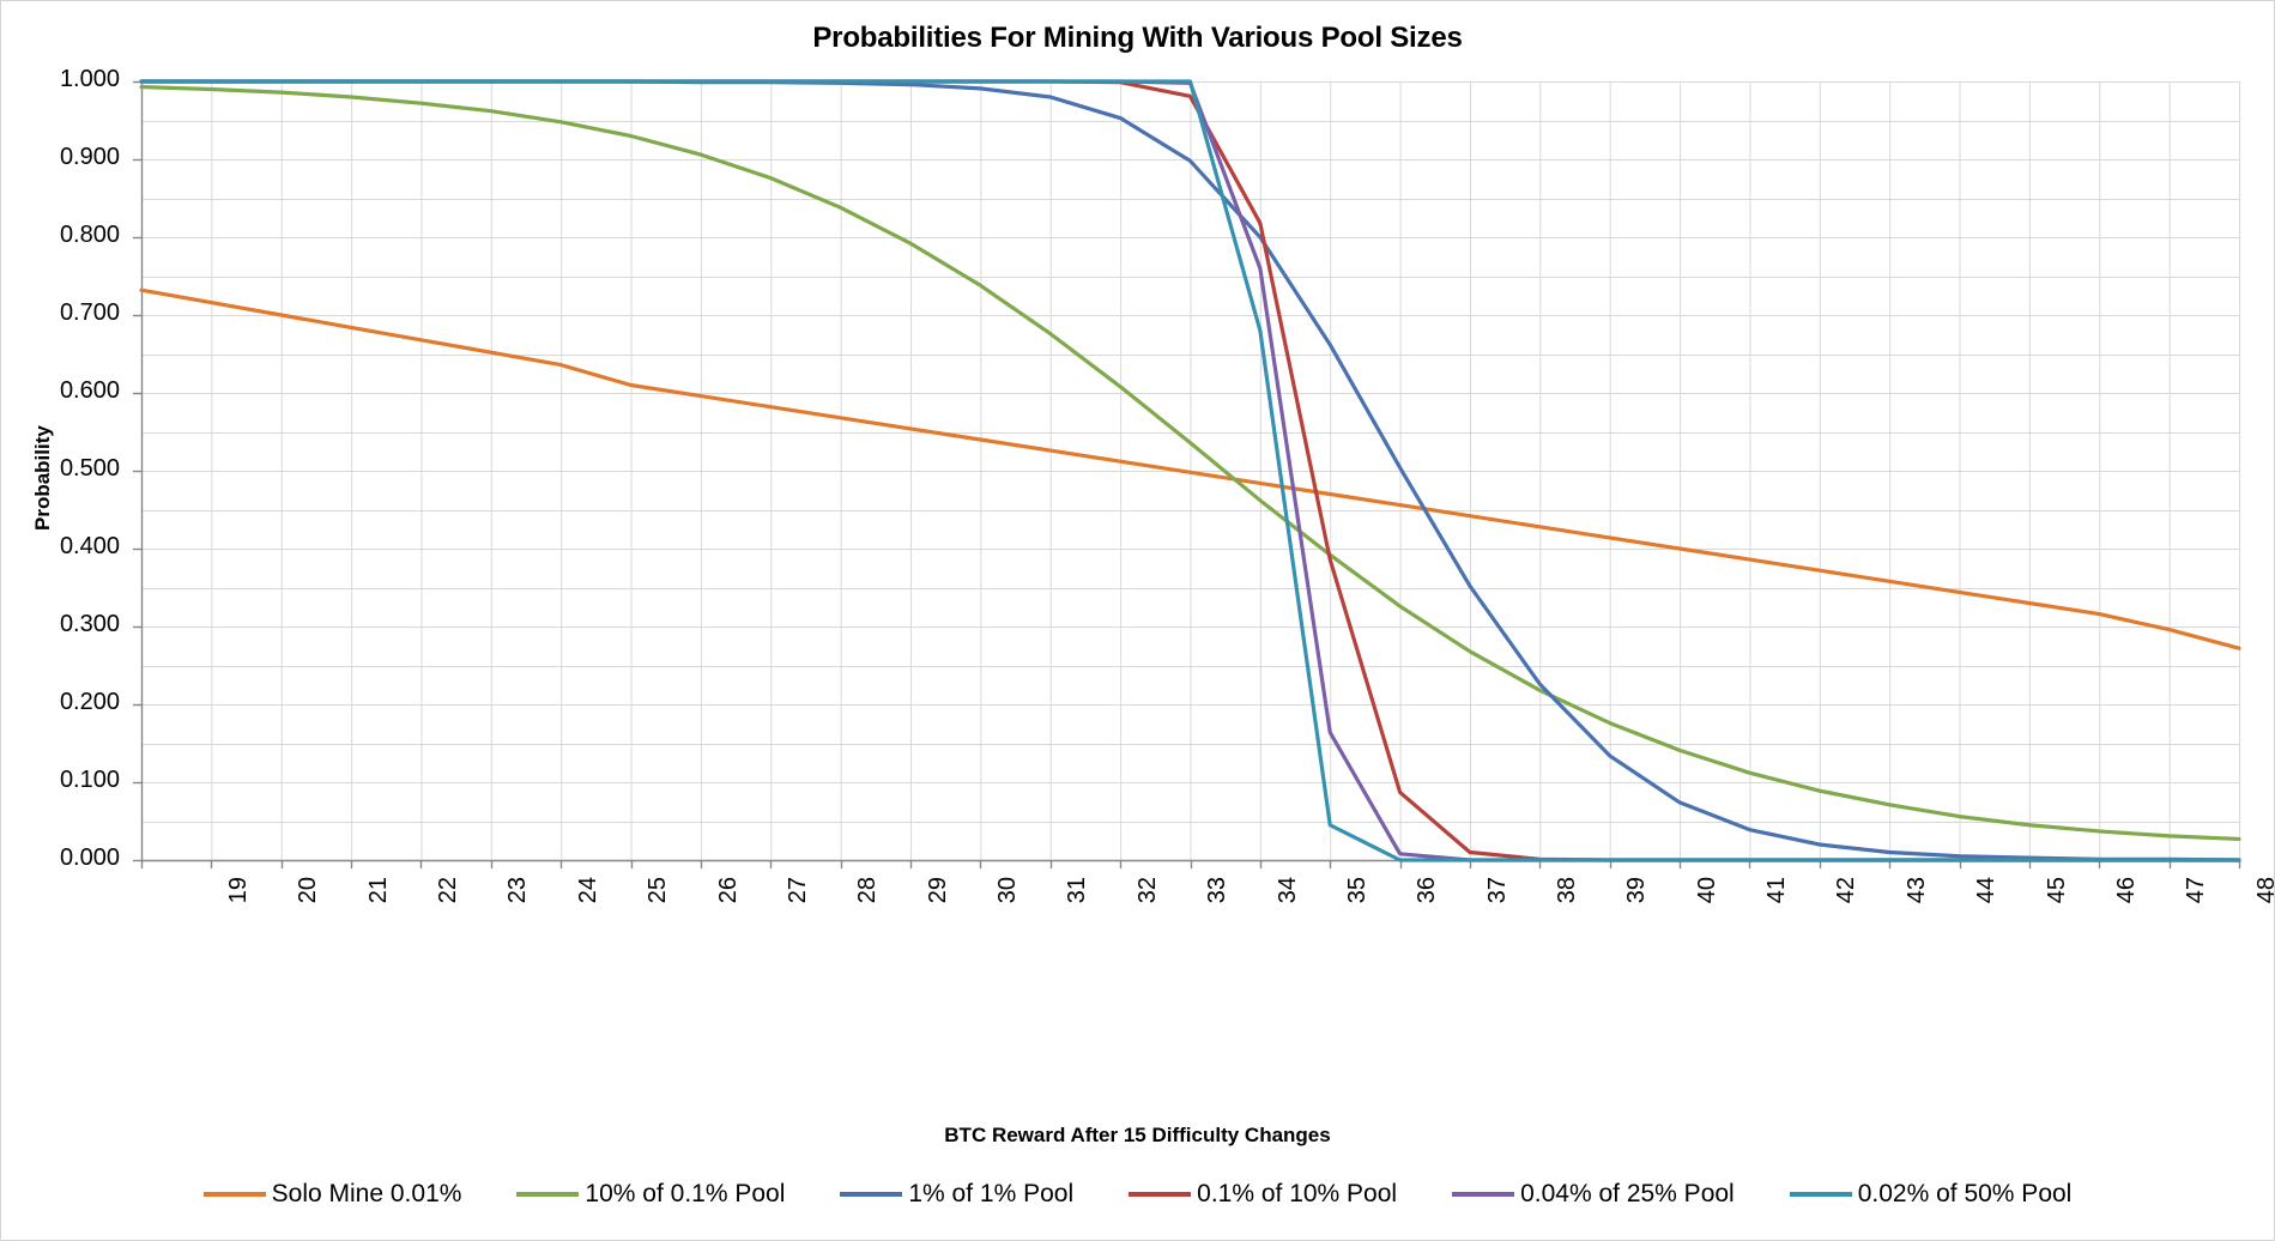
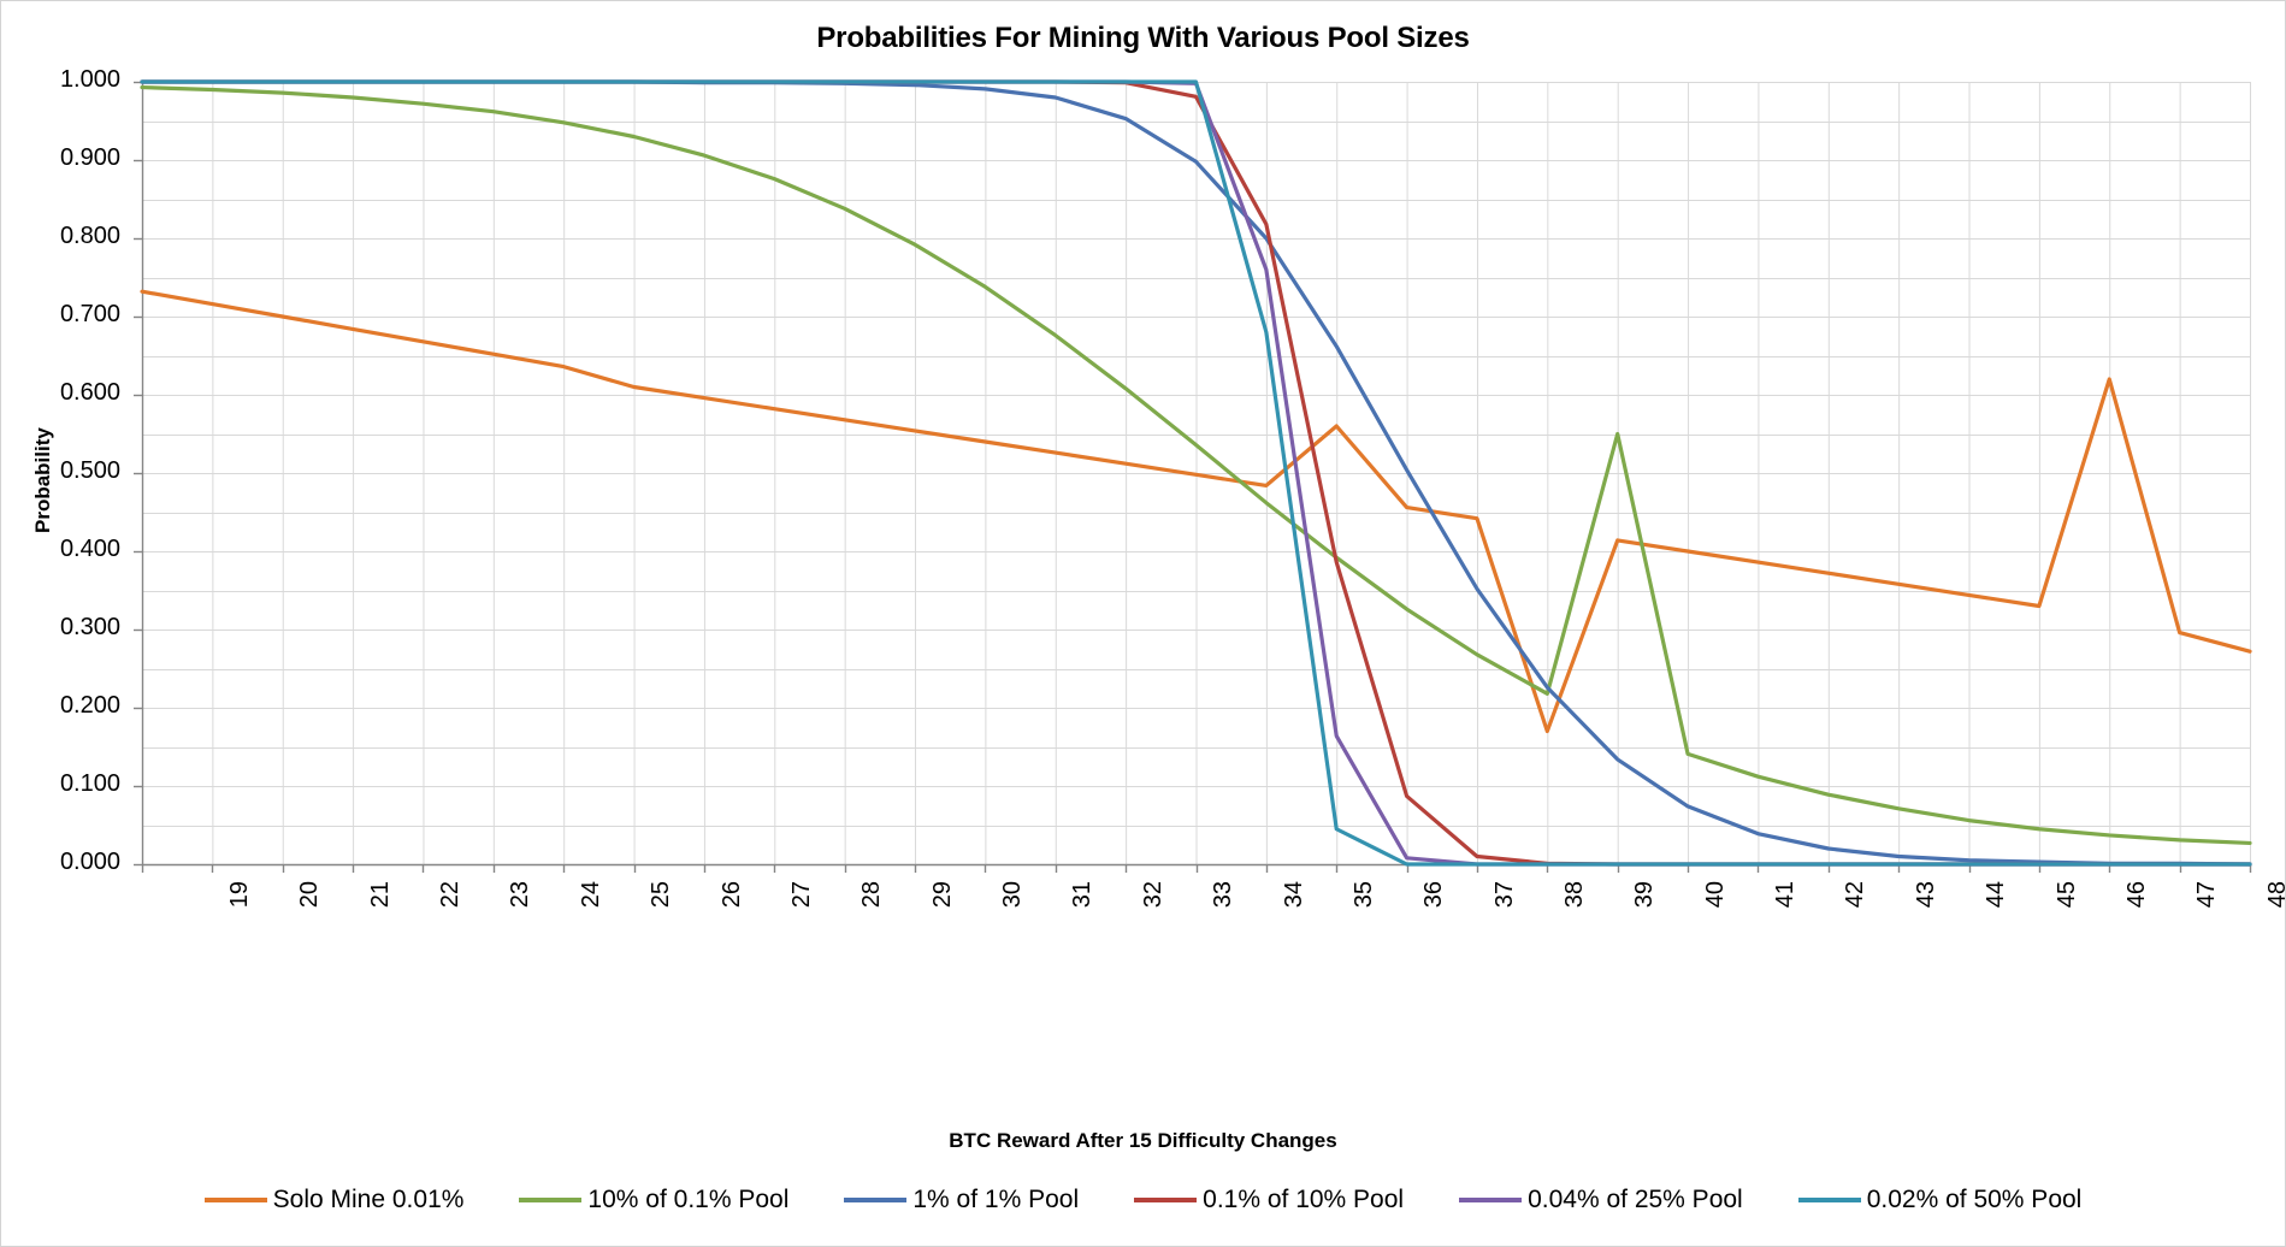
Solo Mine 0.01%/36: 0.47 -> 0.56
Solo Mine 0.01%/39: 0.43 -> 0.17
10% of 0.1% Pool/40: 0.18 -> 0.55
Solo Mine 0.01%/47: 0.32 -> 0.62
